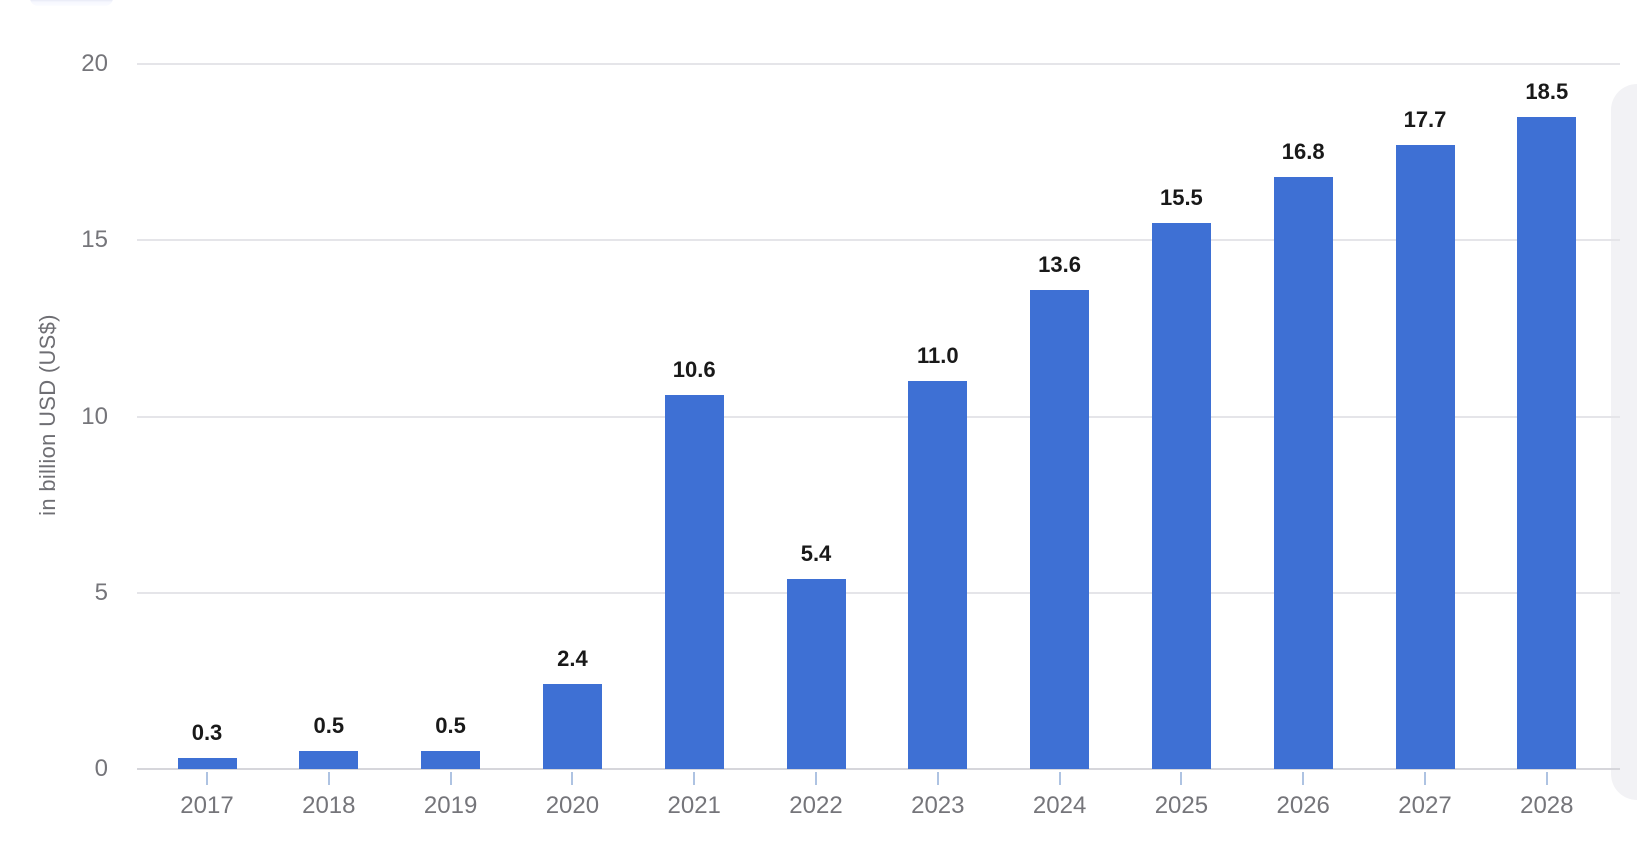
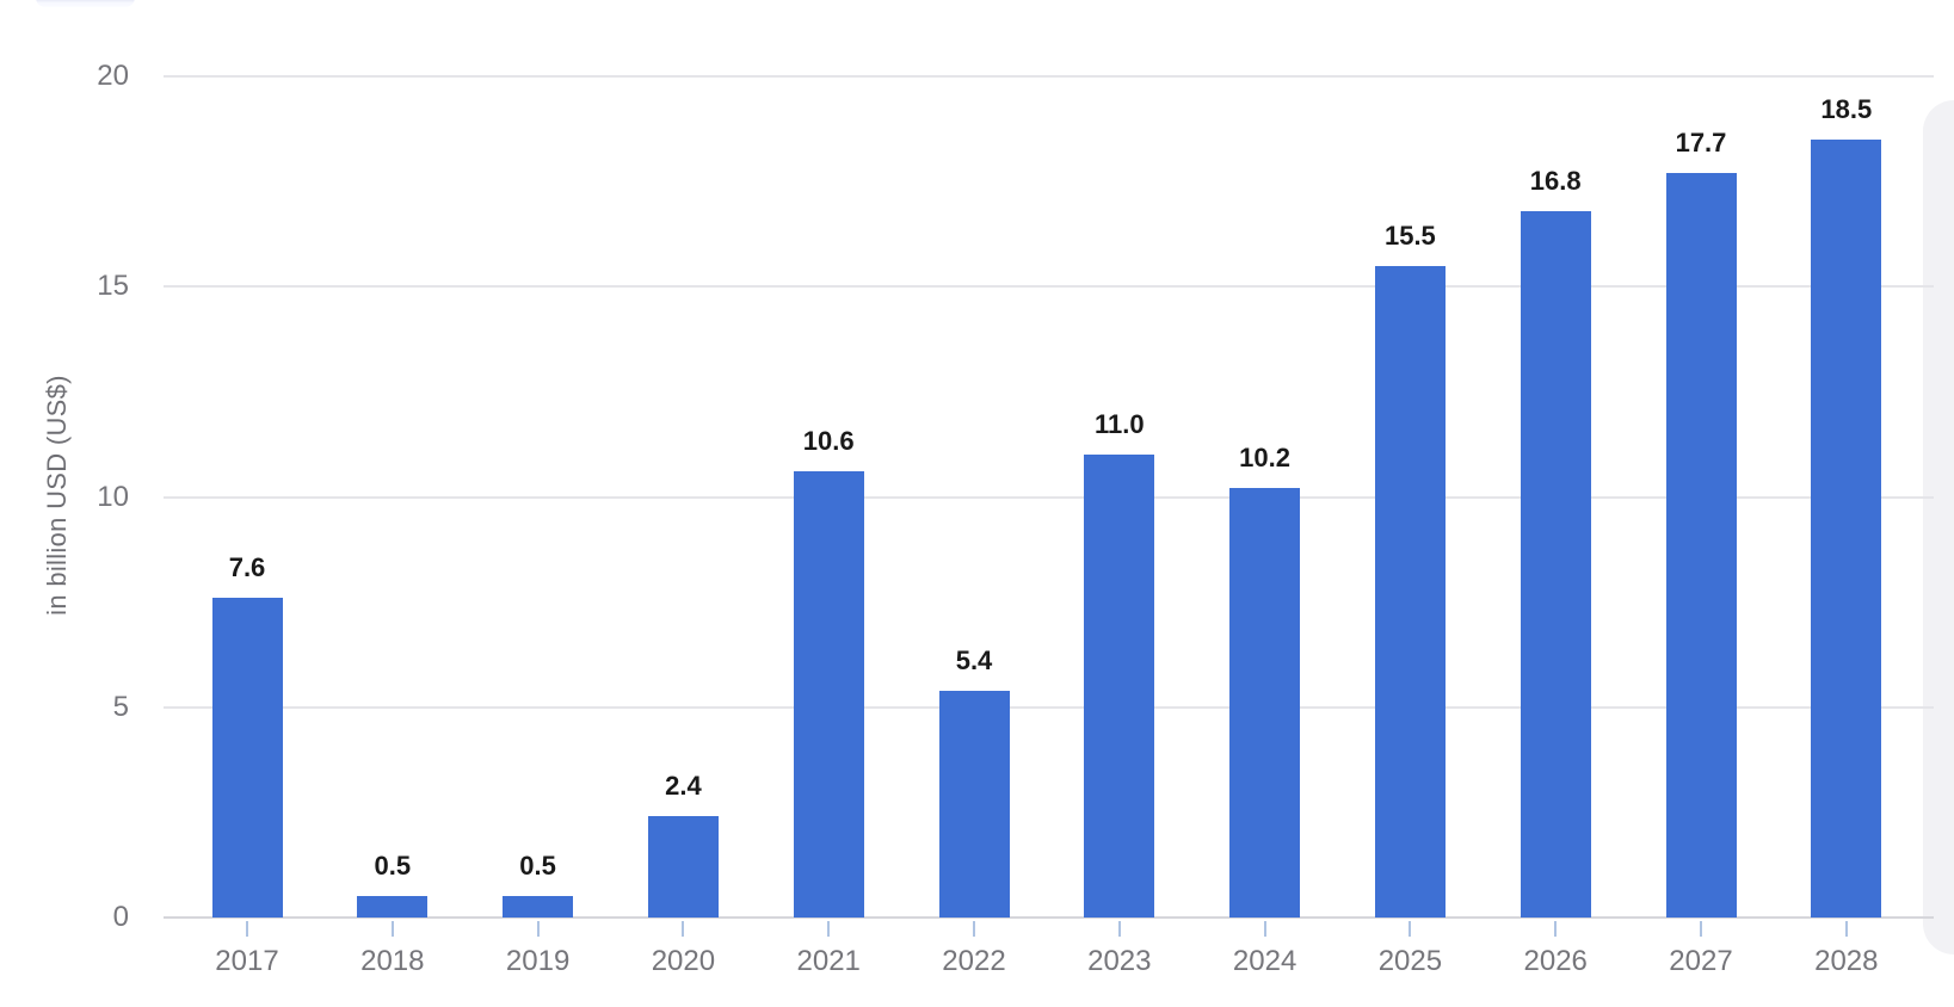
2017: 0.3 -> 7.6
2024: 13.6 -> 10.2
